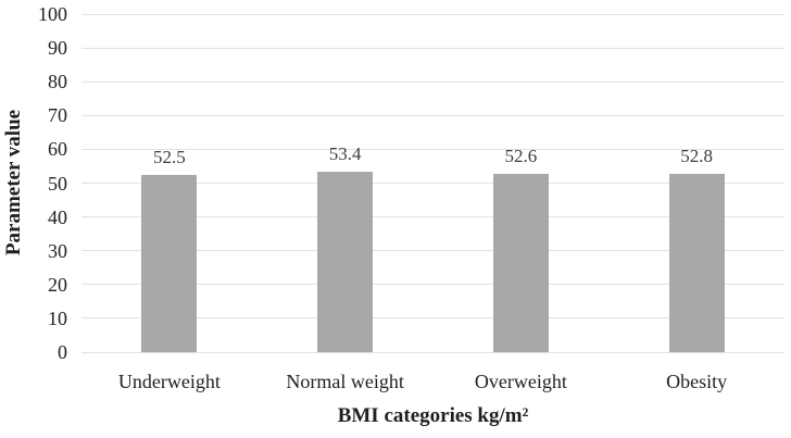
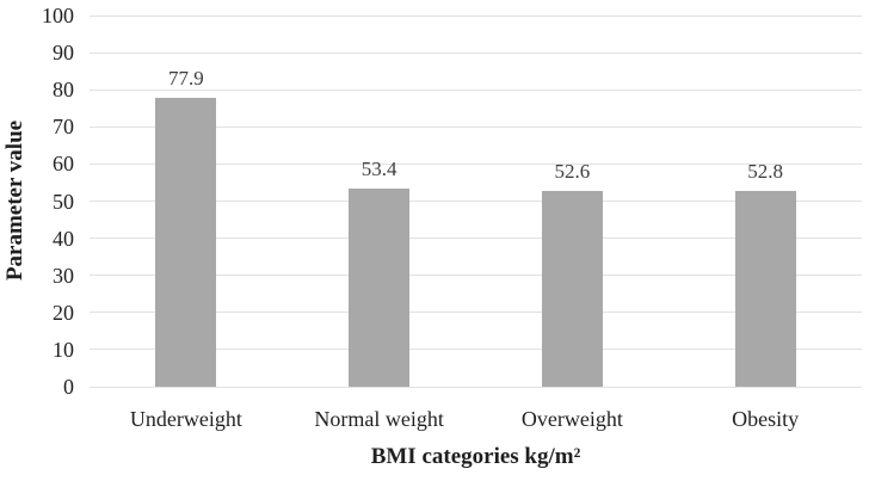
Underweight: 52.5 -> 77.9
